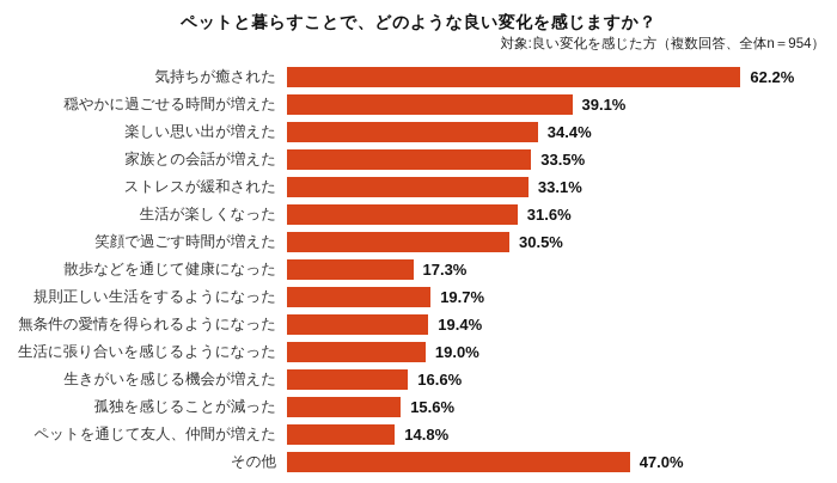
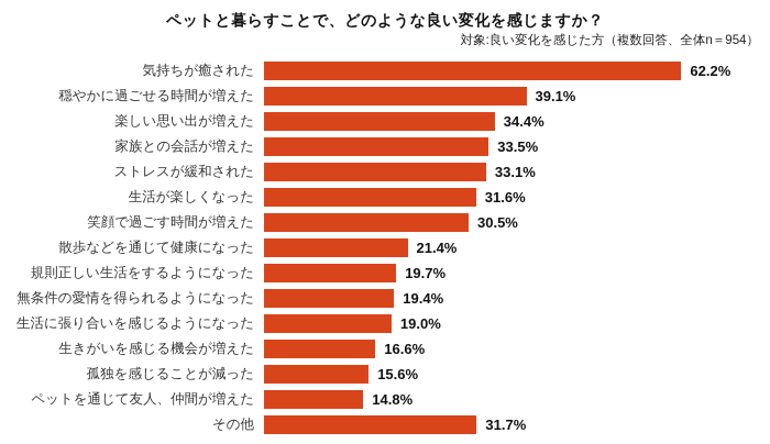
散歩などを通じて健康になった: 17.3% -> 21.4%
その他: 47.0% -> 31.7%
